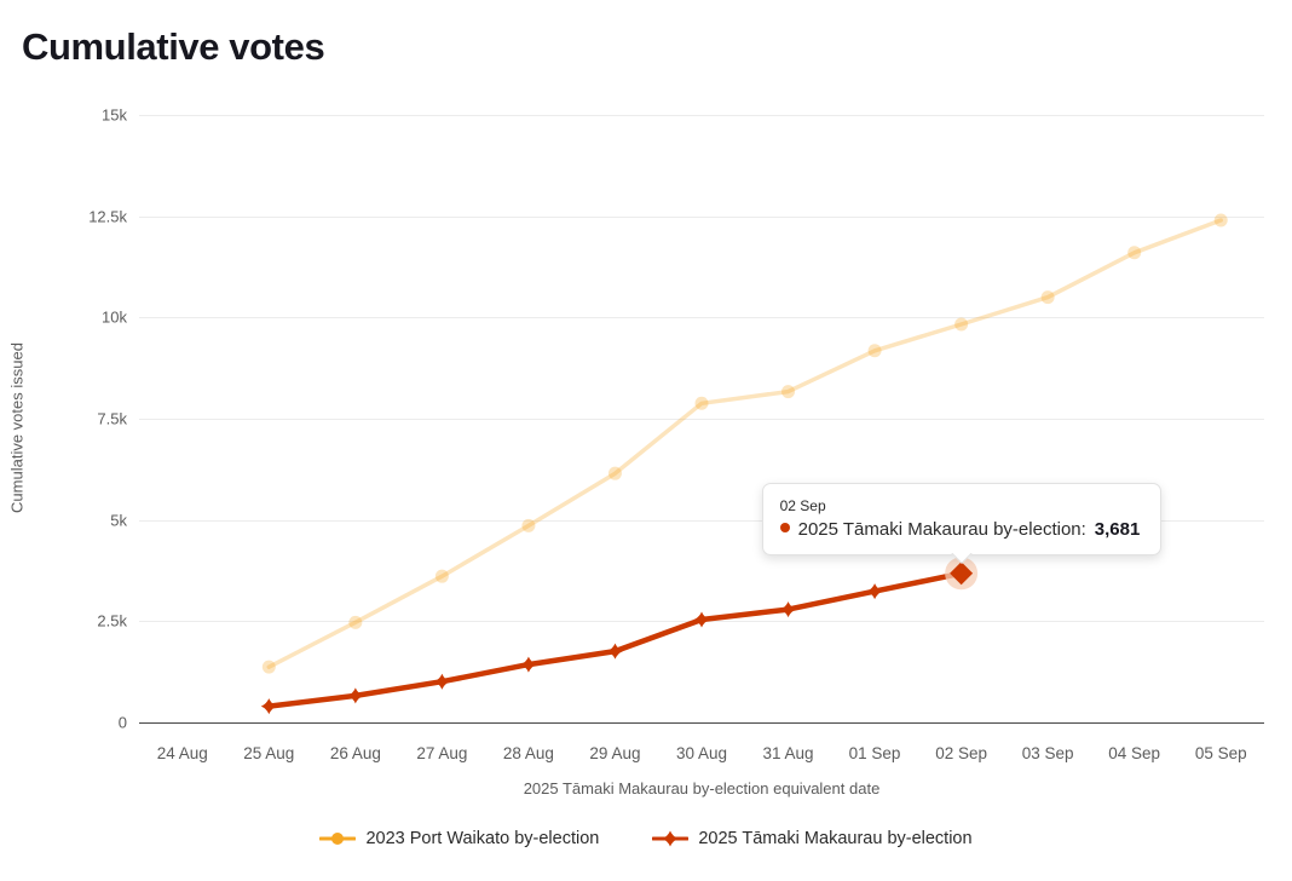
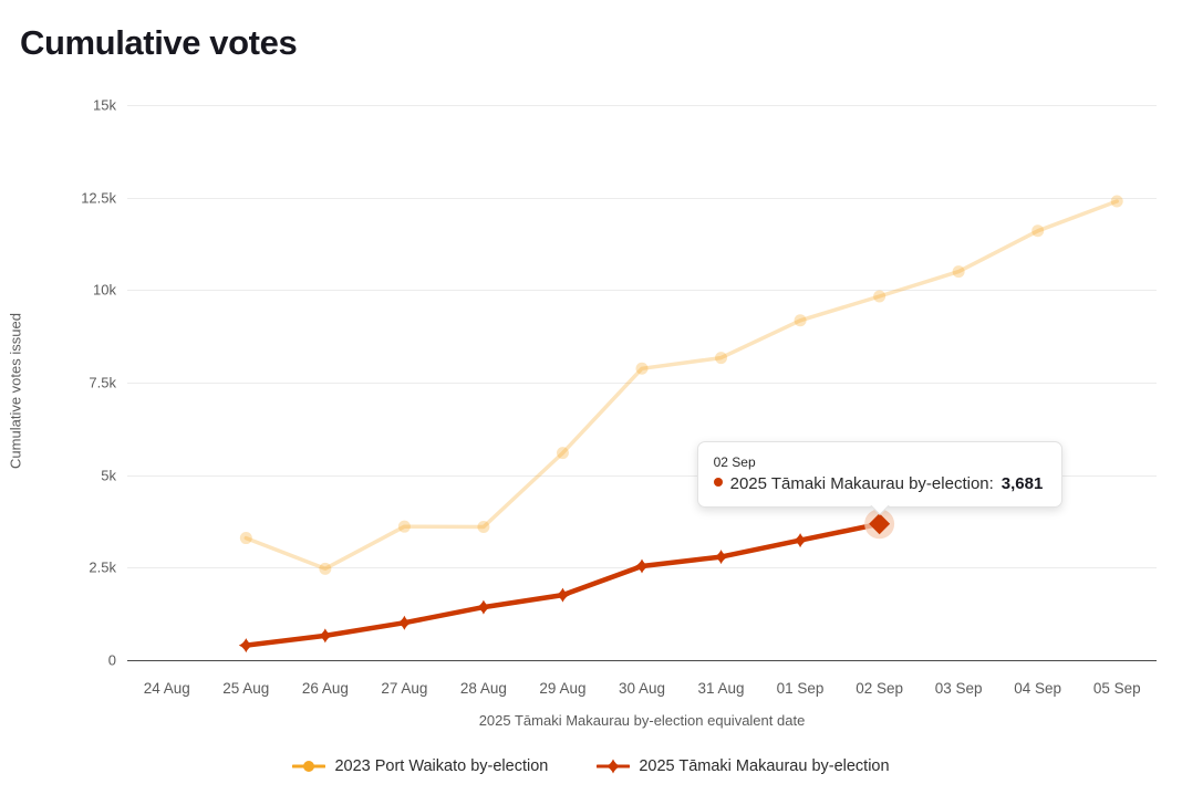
2023 Port Waikato by-election/25 Aug: 1.4k -> 3.3k
2023 Port Waikato by-election/28 Aug: 4.9k -> 3.6k
2023 Port Waikato by-election/29 Aug: 6.2k -> 5.6k
